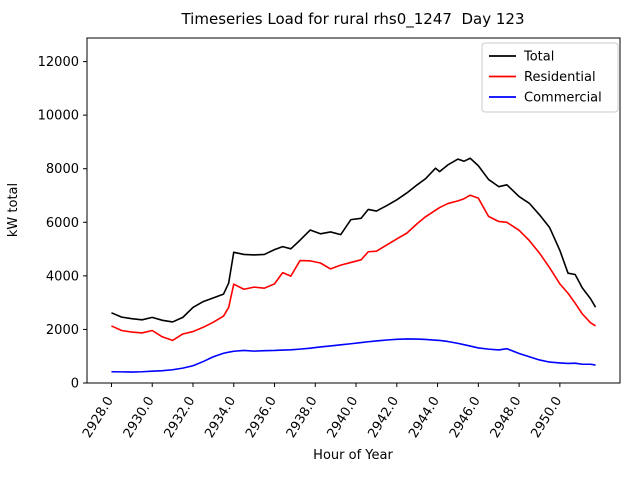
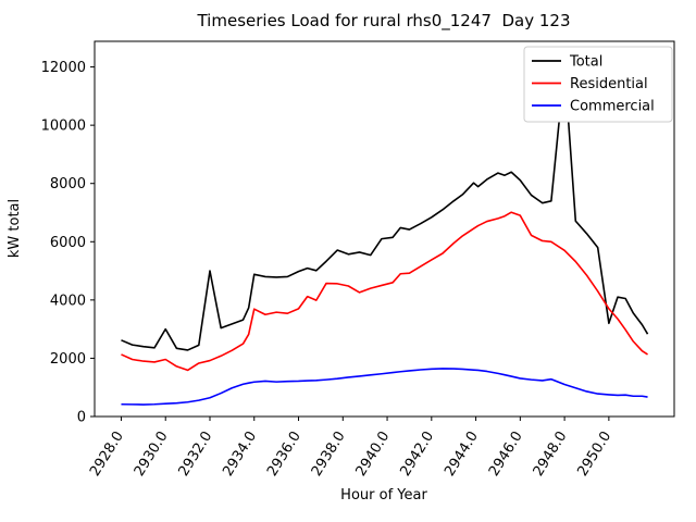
Total/2930.0: 2400 -> 3000
Total/2932.0: 2800 -> 5000
Total/2948.0: 7000 -> 12000
Total/2950.0: 5000 -> 3200
